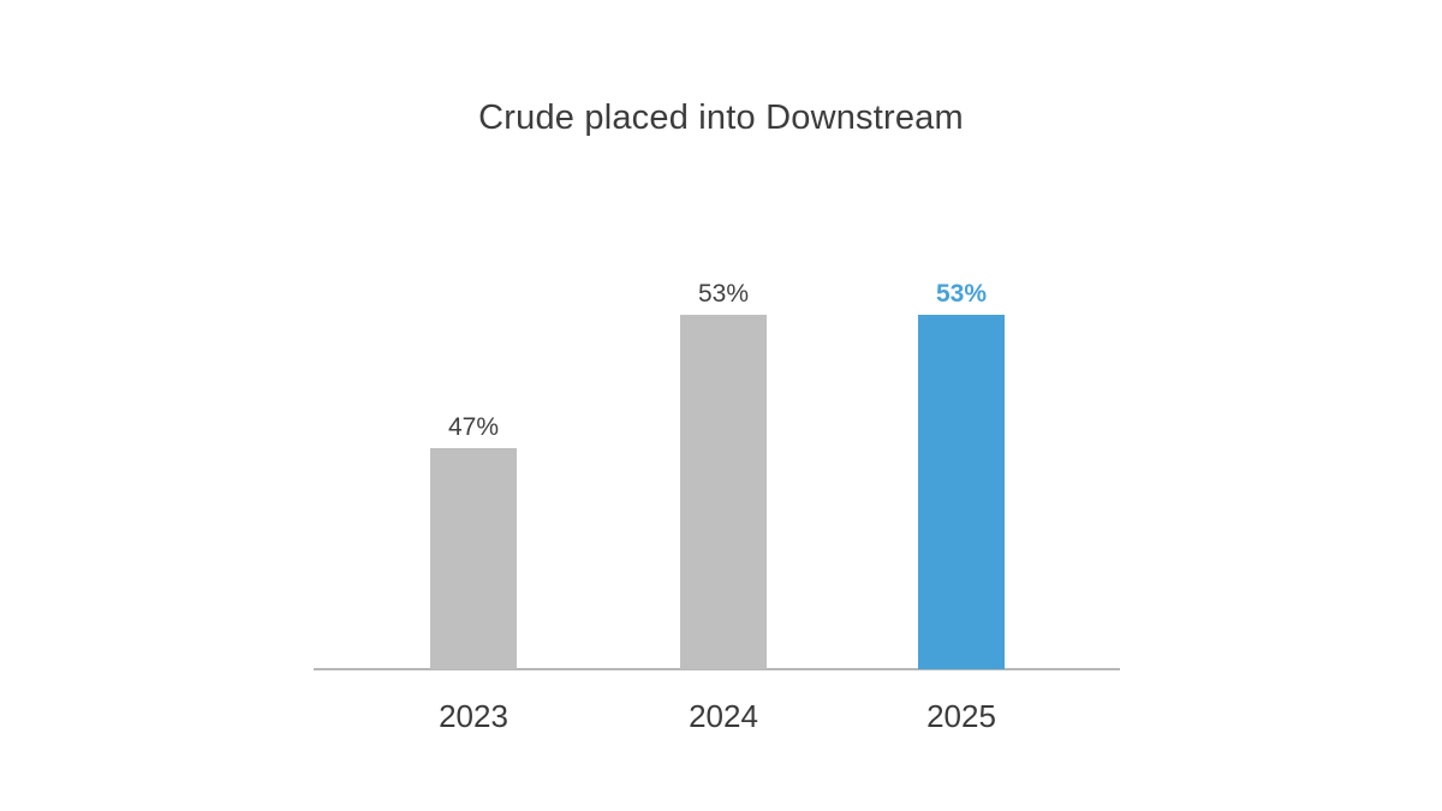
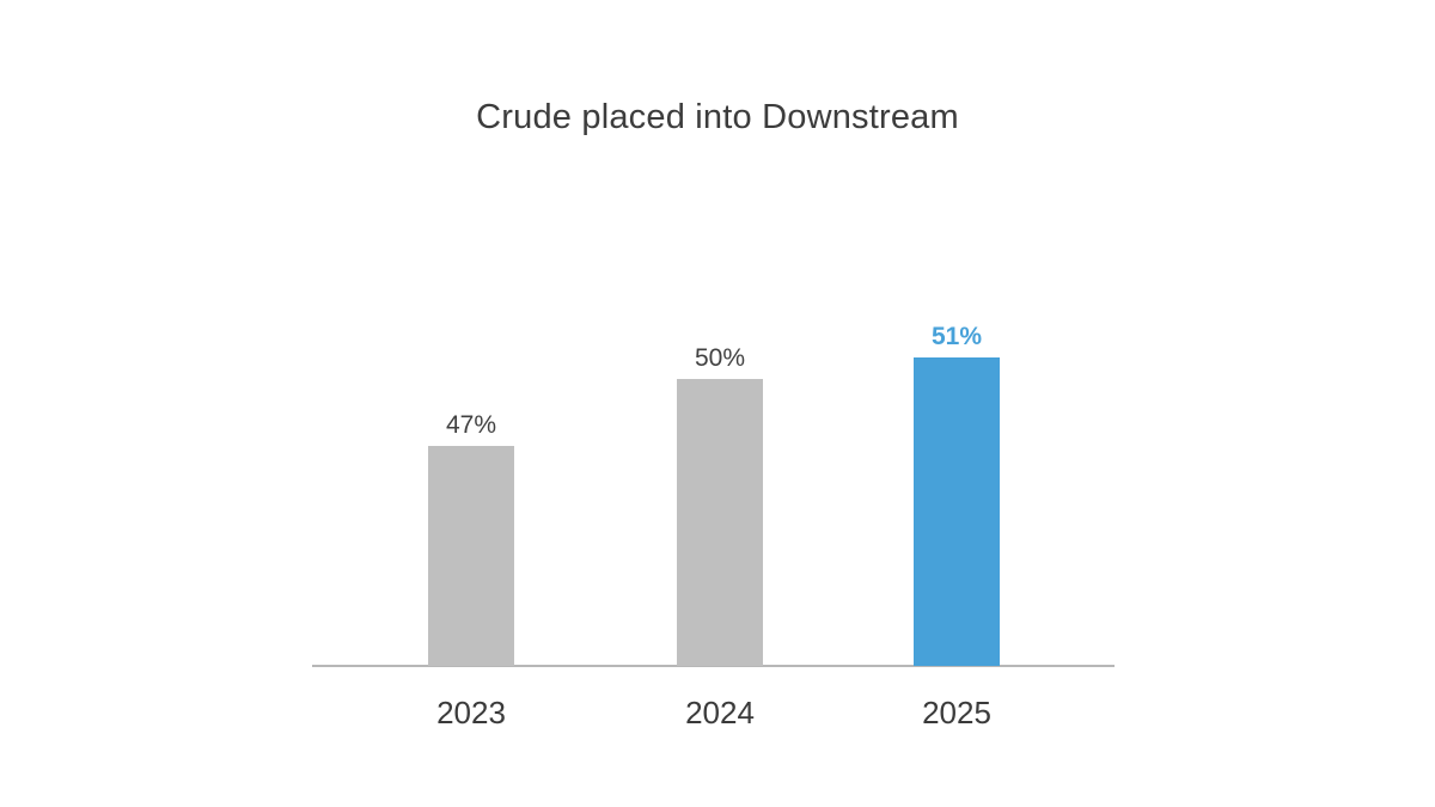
2024: 53% -> 50%
2025: 53% -> 51%
